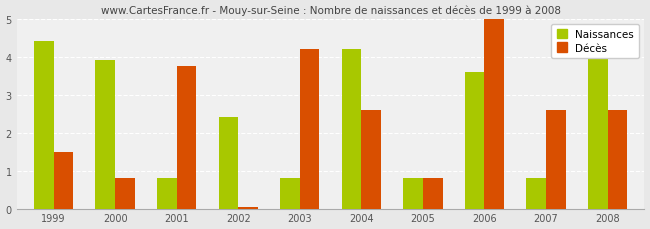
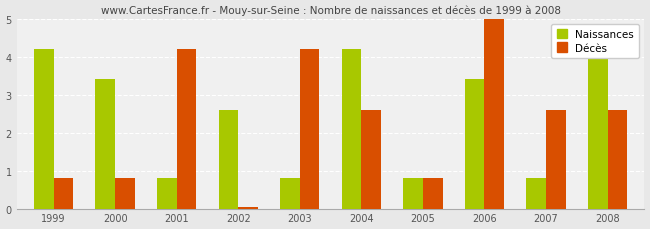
Naissances/1999: 4.4 -> 4.2
Décès/1999: 1.50 -> 0.80
Naissances/2000: 3.9 -> 3.4
Décès/2001: 3.75 -> 4.20
Naissances/2002: 2.4 -> 2.6
Naissances/2006: 3.6 -> 3.4
